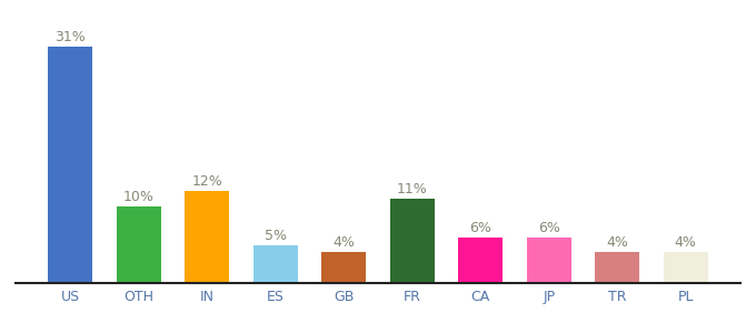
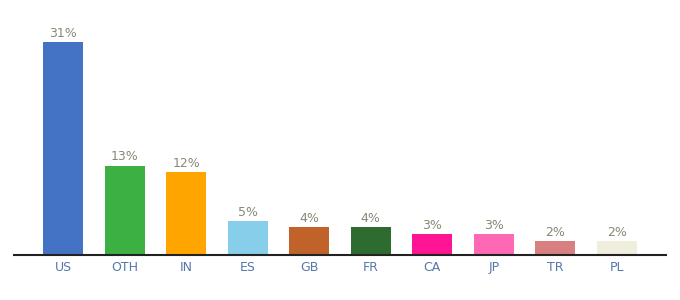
OTH: 10% -> 13%
FR: 11% -> 4%
CA: 6% -> 3%
JP: 6% -> 3%
TR: 4% -> 2%
PL: 4% -> 2%
